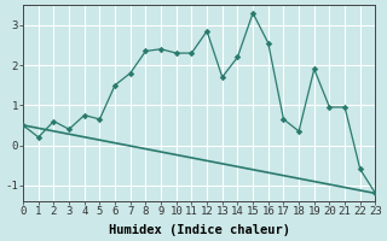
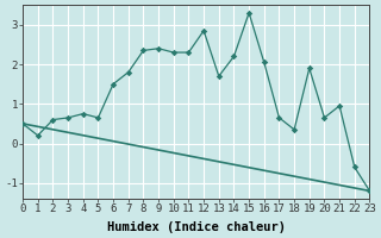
3: 0.40 -> 0.65
16: 2.55 -> 2.05
20: 0.95 -> 0.65
